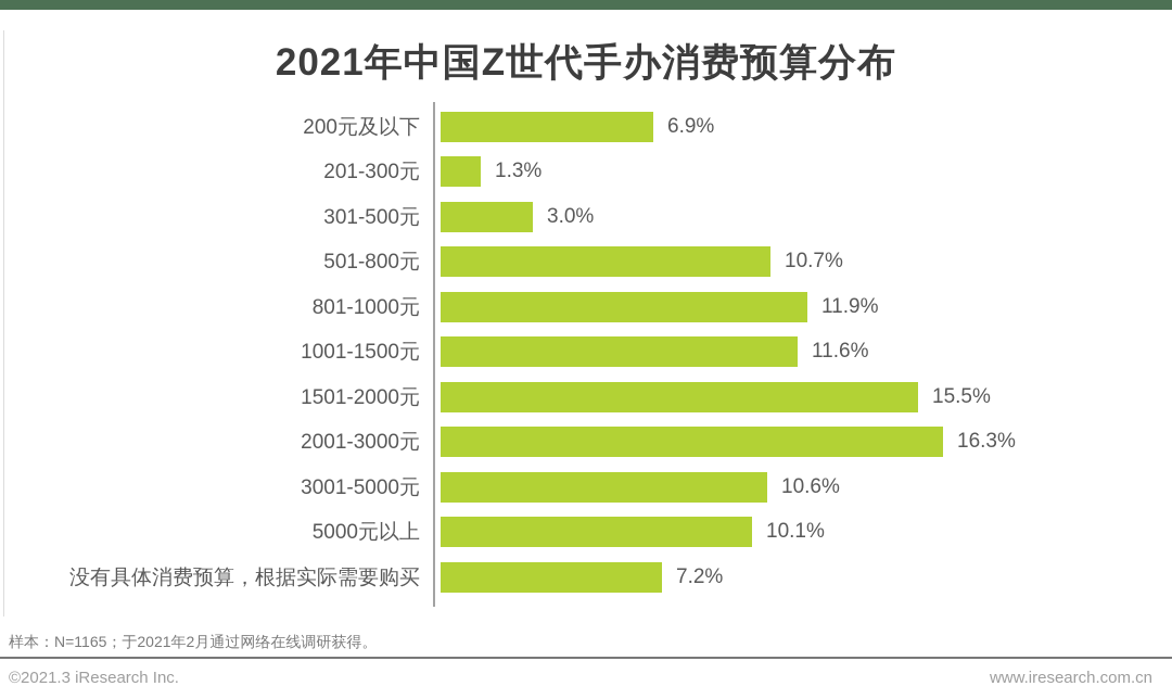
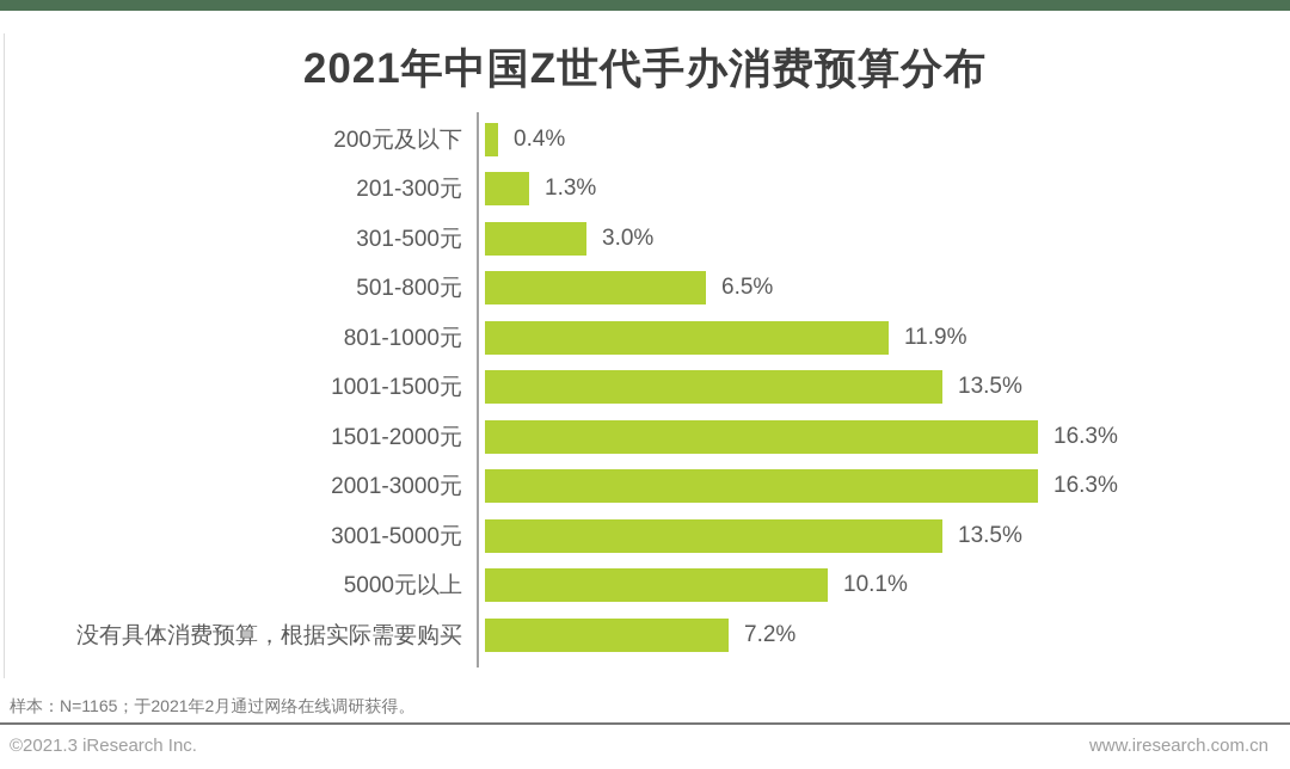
200元及以下: 6.9% -> 0.4%
501-800元: 10.7% -> 6.5%
1001-1500元: 11.6% -> 13.5%
1501-2000元: 15.5% -> 16.3%
3001-5000元: 10.6% -> 13.5%
